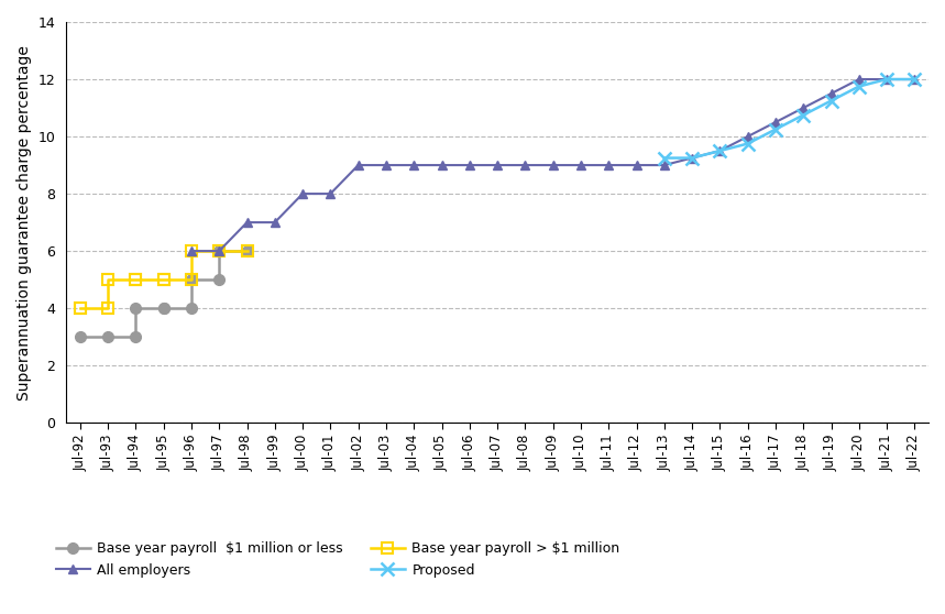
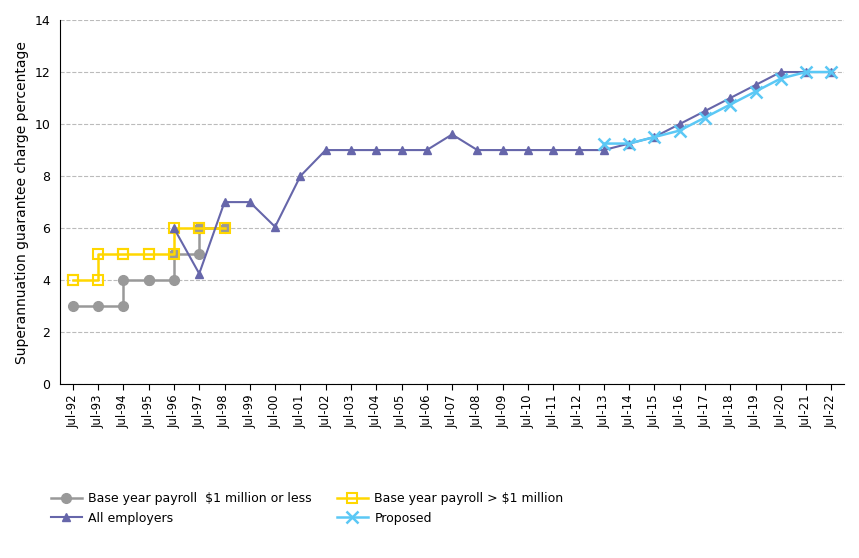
All employers/Jul-97: 6.00 -> 4.25
All employers/Jul-00: 8.00 -> 6.05
All employers/Jul-07: 9.00 -> 9.60
